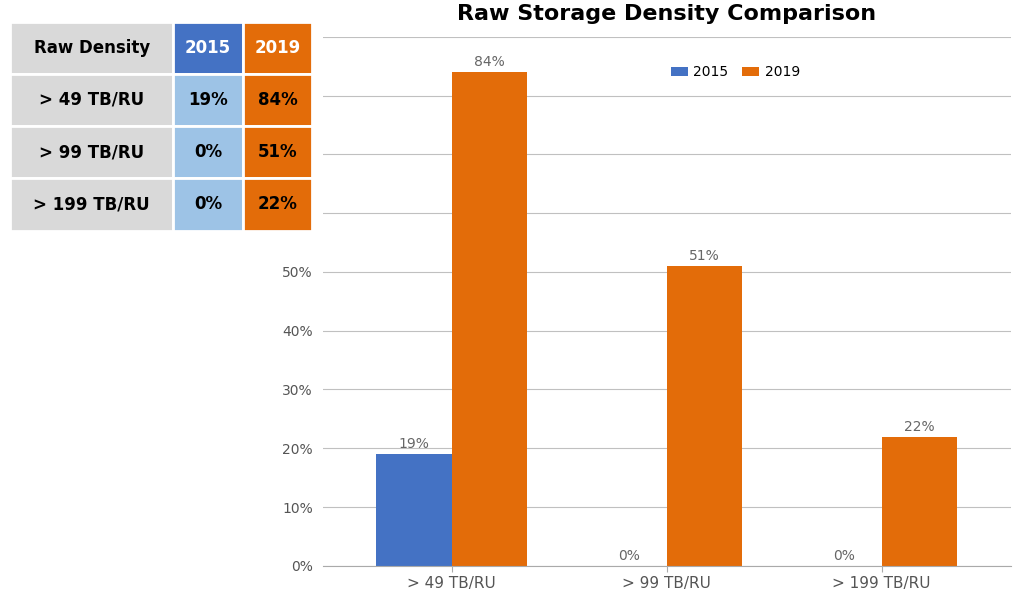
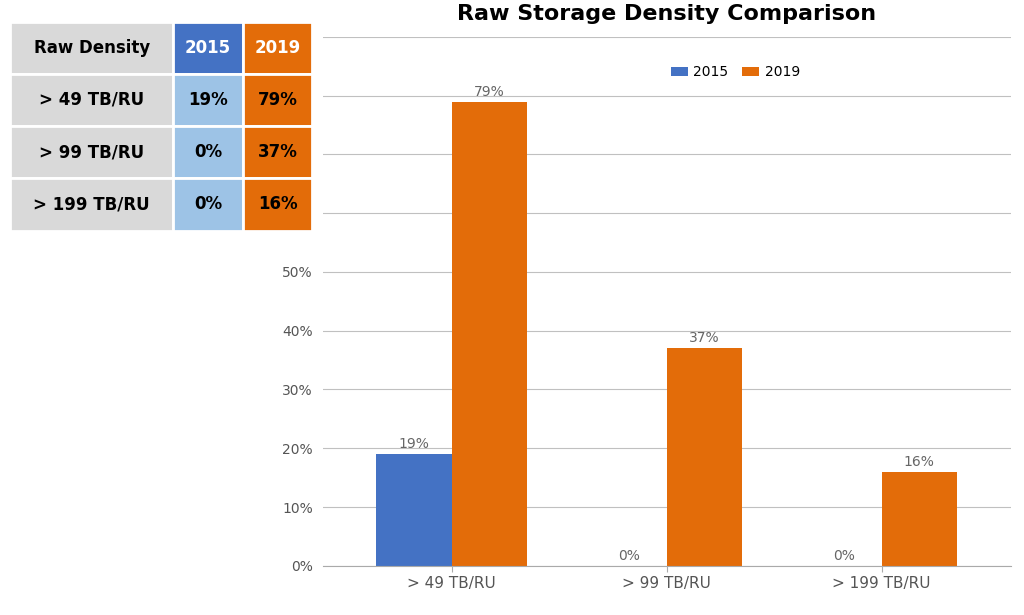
2019/> 49 TB/RU: 84% -> 79%
2019/> 99 TB/RU: 51% -> 37%
2019/> 199 TB/RU: 22% -> 16%
